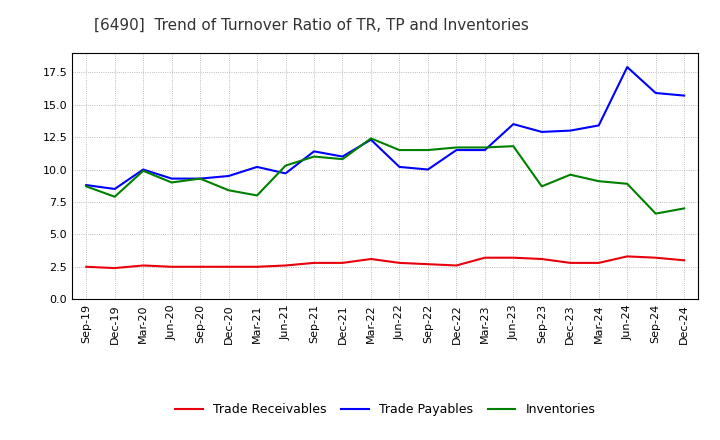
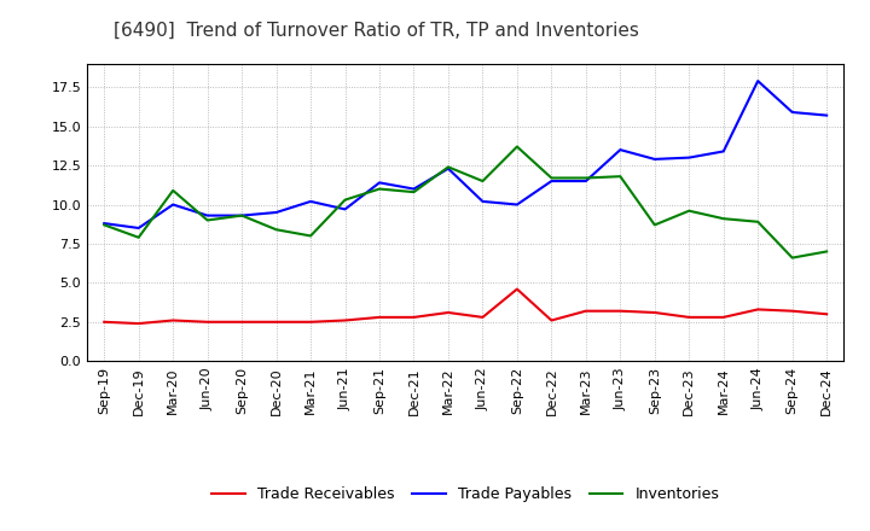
Inventories/Mar-20: 9.9 -> 10.9
Trade Receivables/Sep-22: 2.7 -> 4.6
Inventories/Sep-22: 11.5 -> 13.7
